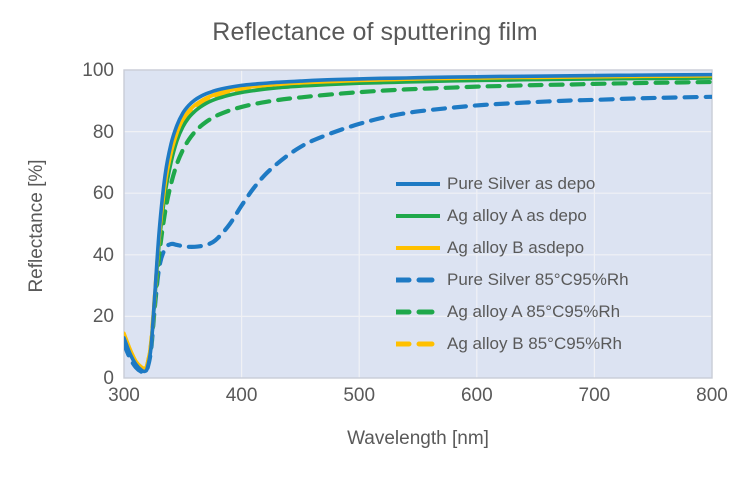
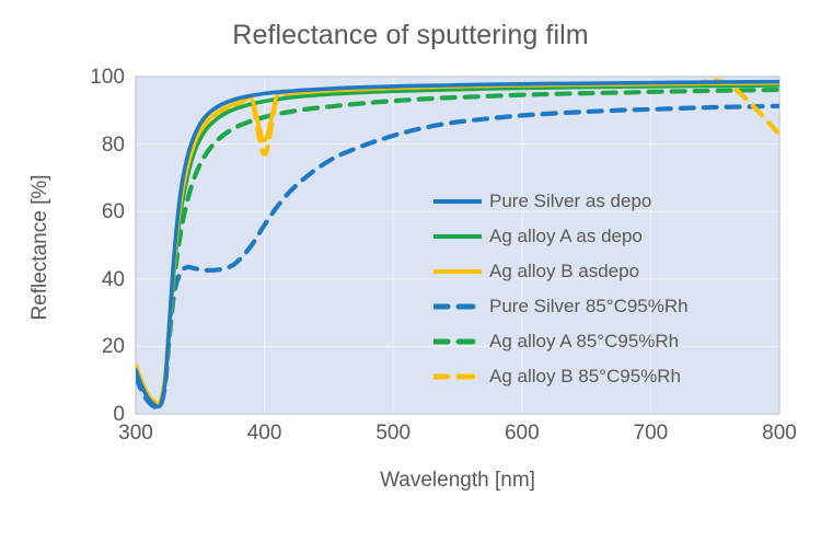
Ag alloy B asdepo/400: 94 -> 81
Ag alloy B 85°C95%Rh/400: 94 -> 77
Ag alloy B 85°C95%Rh/800: 98 -> 83
